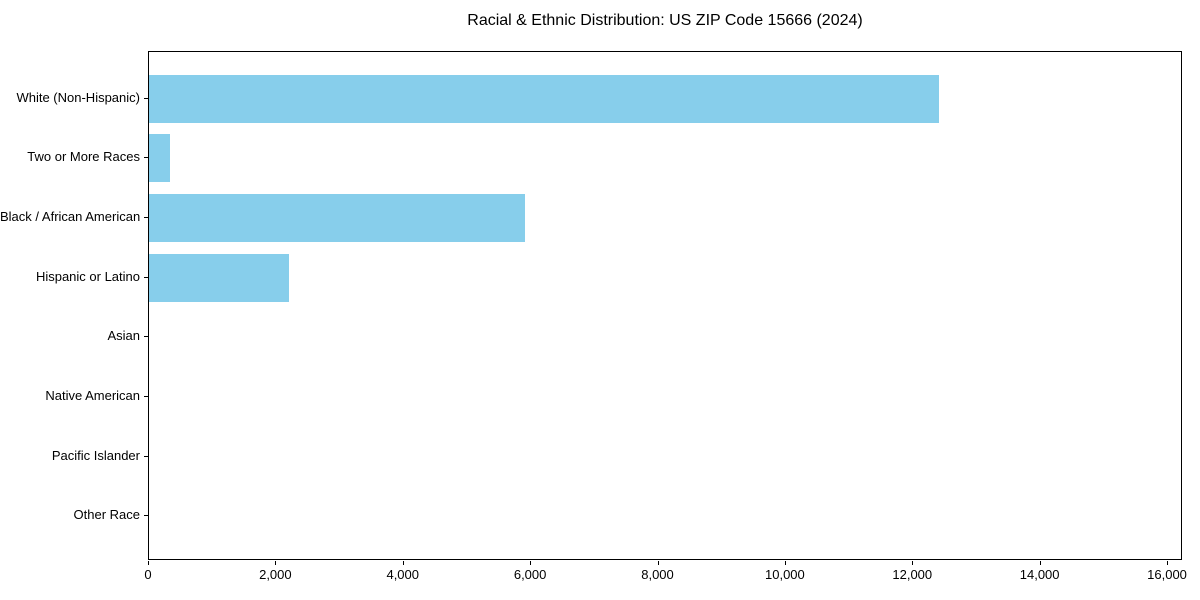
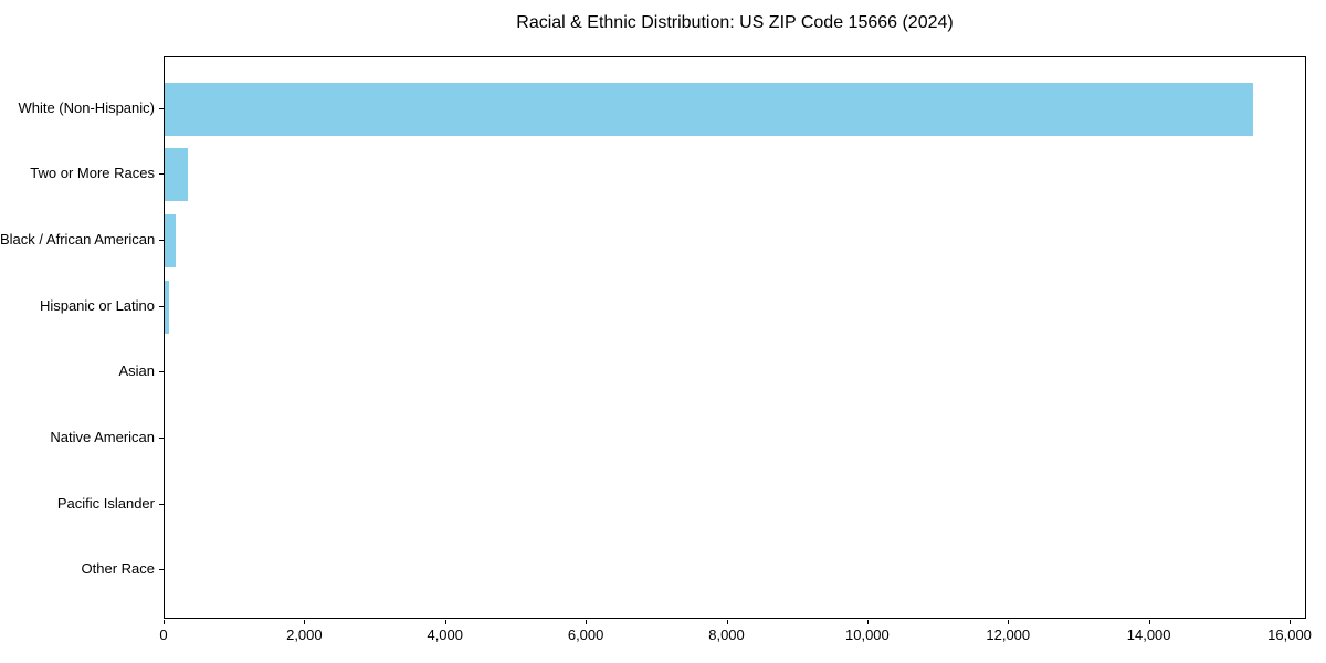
White (Non-Hispanic): 12400 -> 15500
Black / African American: 5900 -> 200
Hispanic or Latino: 2200 -> 100
